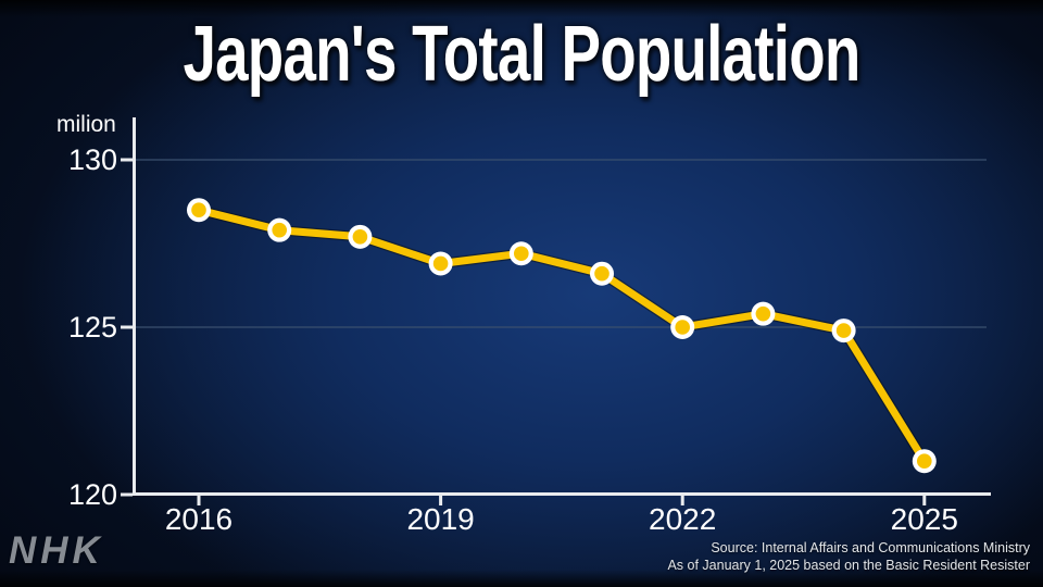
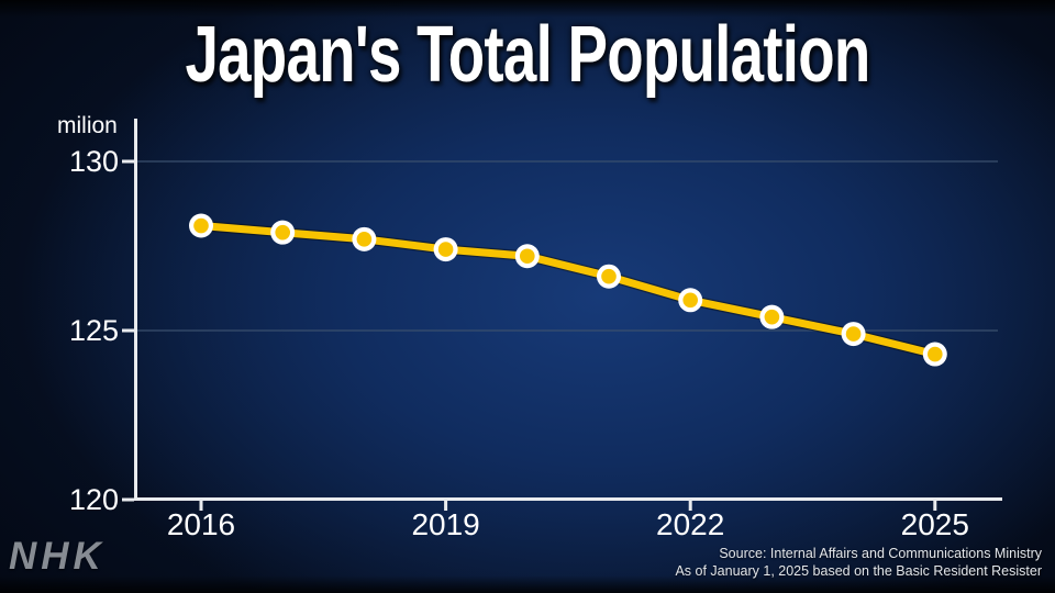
2016: 128.5 -> 128.1
2019: 126.9 -> 127.4
2022: 125.0 -> 125.9
2025: 121.0 -> 124.3
